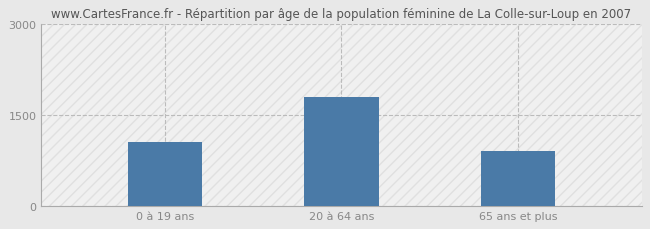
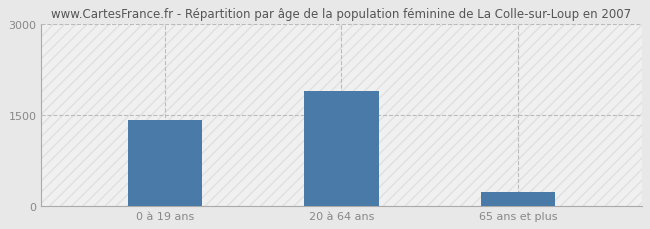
0 à 19 ans: 1050 -> 1420
20 à 64 ans: 1800 -> 1900
65 ans et plus: 900 -> 220
